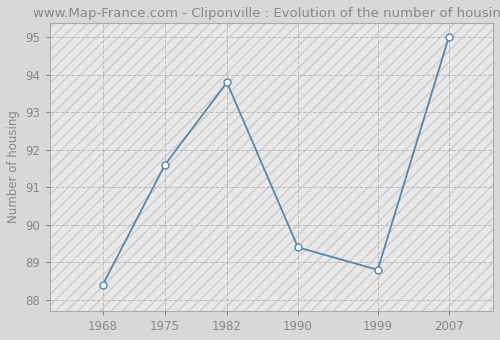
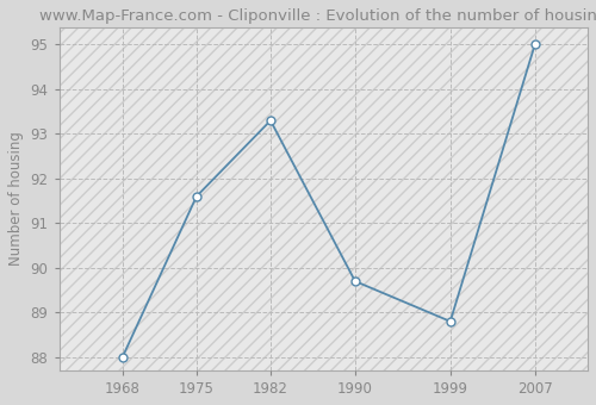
1968: 88.4 -> 88.0
1982: 93.8 -> 93.3
1990: 89.4 -> 89.7
